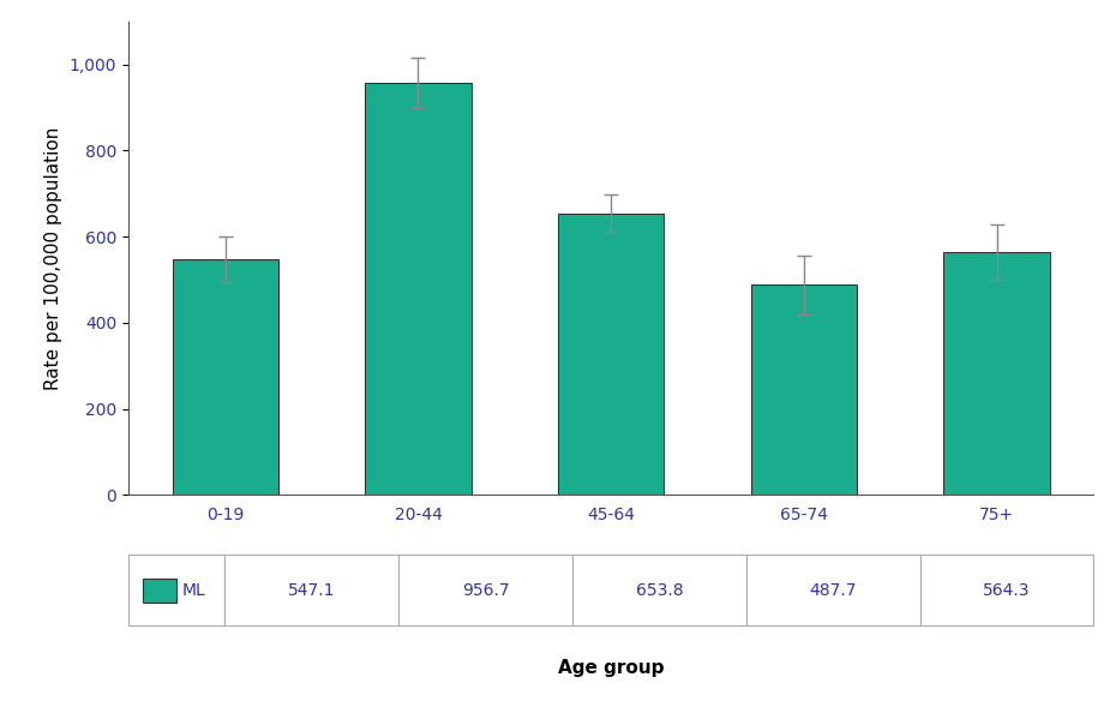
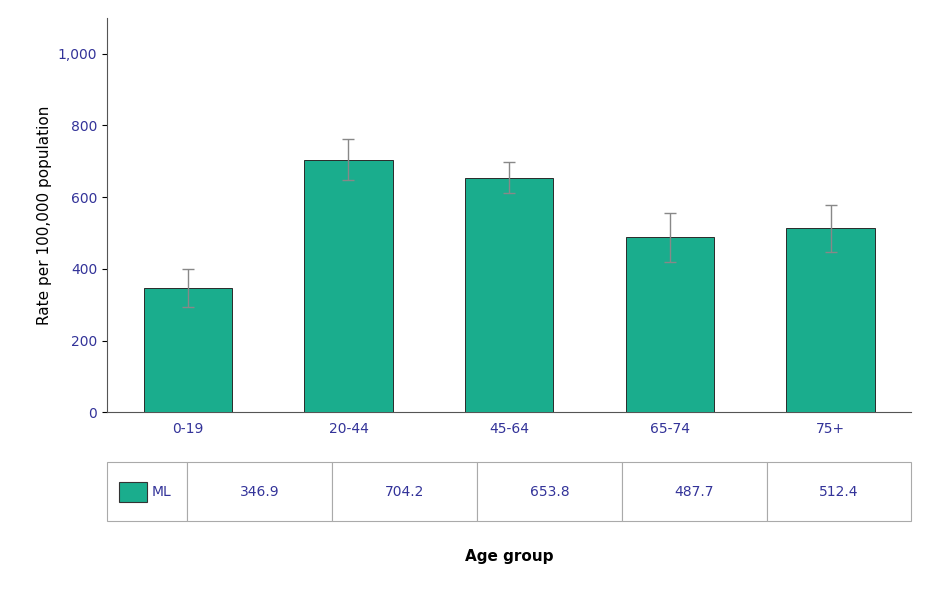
0-19: 547.1 -> 346.9
20-44: 956.7 -> 704.2
75+: 564.3 -> 512.4
